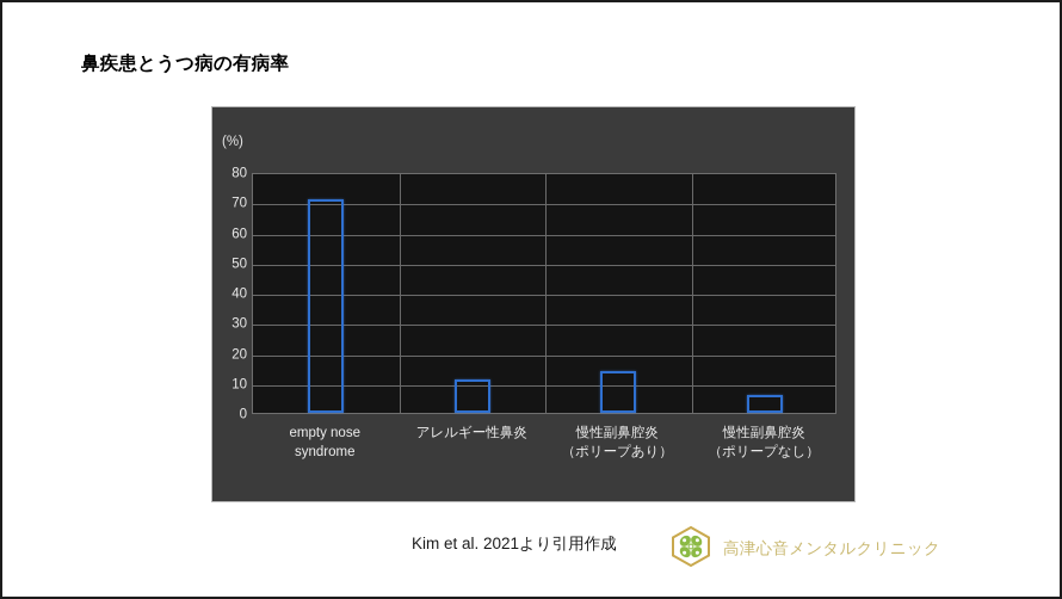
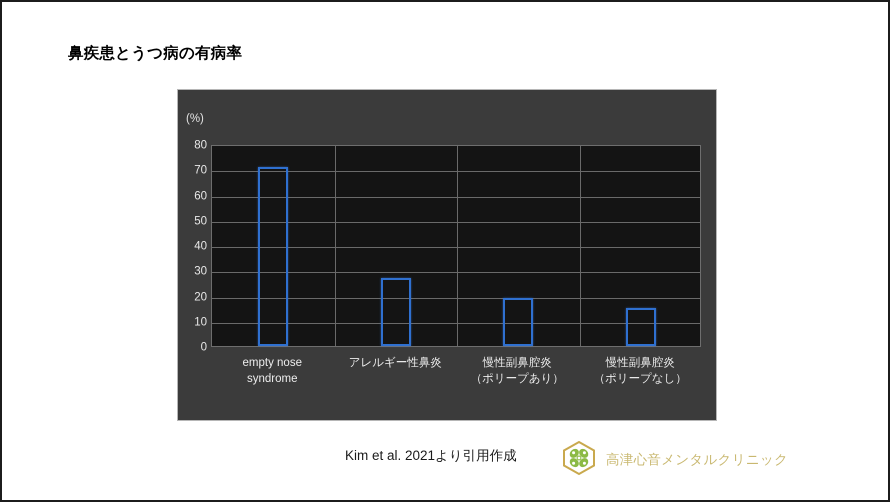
アレルギー性鼻炎: 11 -> 27
慢性副鼻腔炎（ポリープあり）: 14 -> 19
慢性副鼻腔炎（ポリープなし）: 6 -> 15
